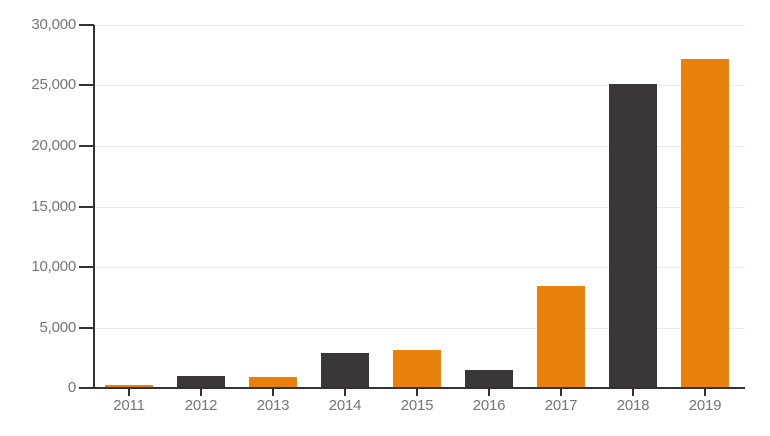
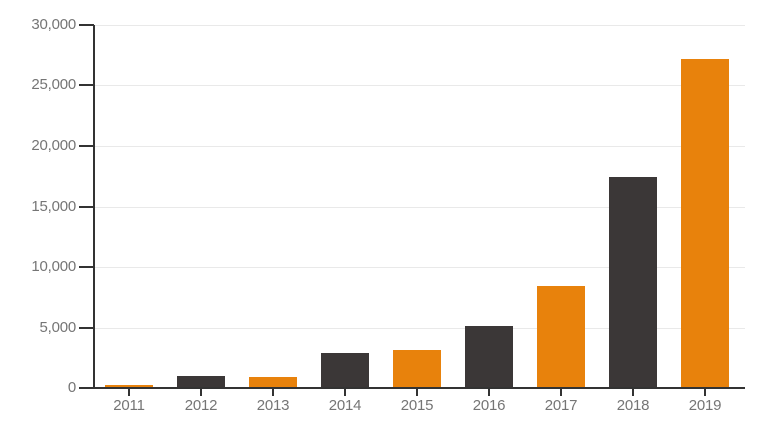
2016: 1500 -> 5100
2018: 25100 -> 17400
